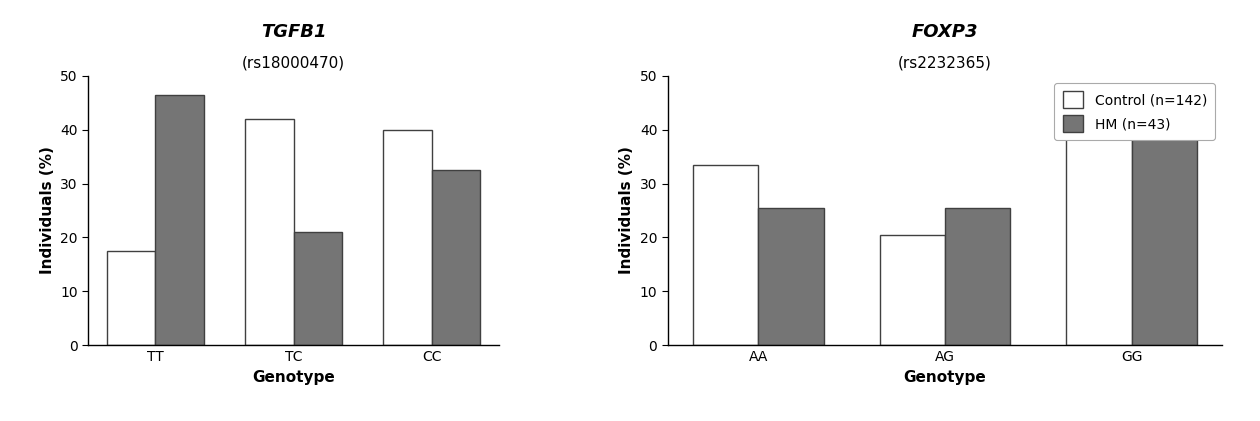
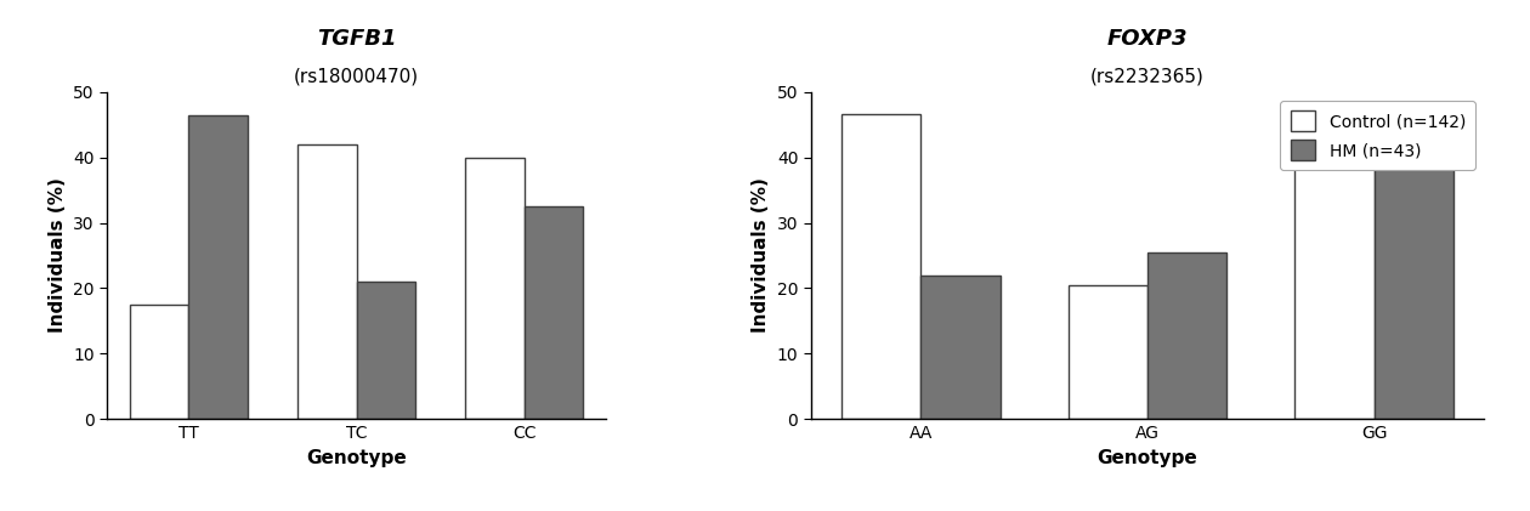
Control (n=142)/AA: 33.5 -> 46.6
HM (n=43)/AA: 25.5 -> 22.0
